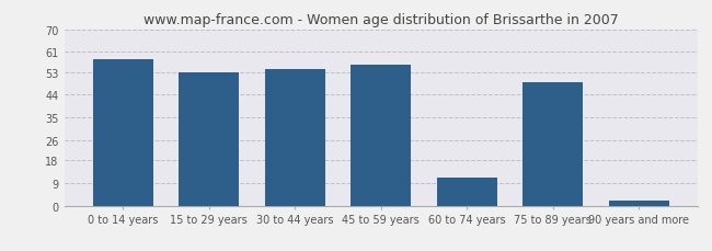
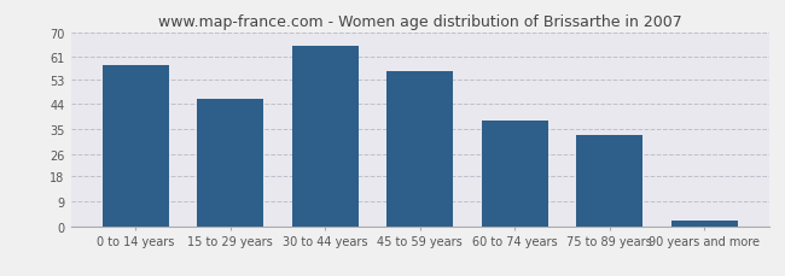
15 to 29 years: 53 -> 46
30 to 44 years: 54 -> 65
60 to 74 years: 11 -> 38
75 to 89 years: 49 -> 33
